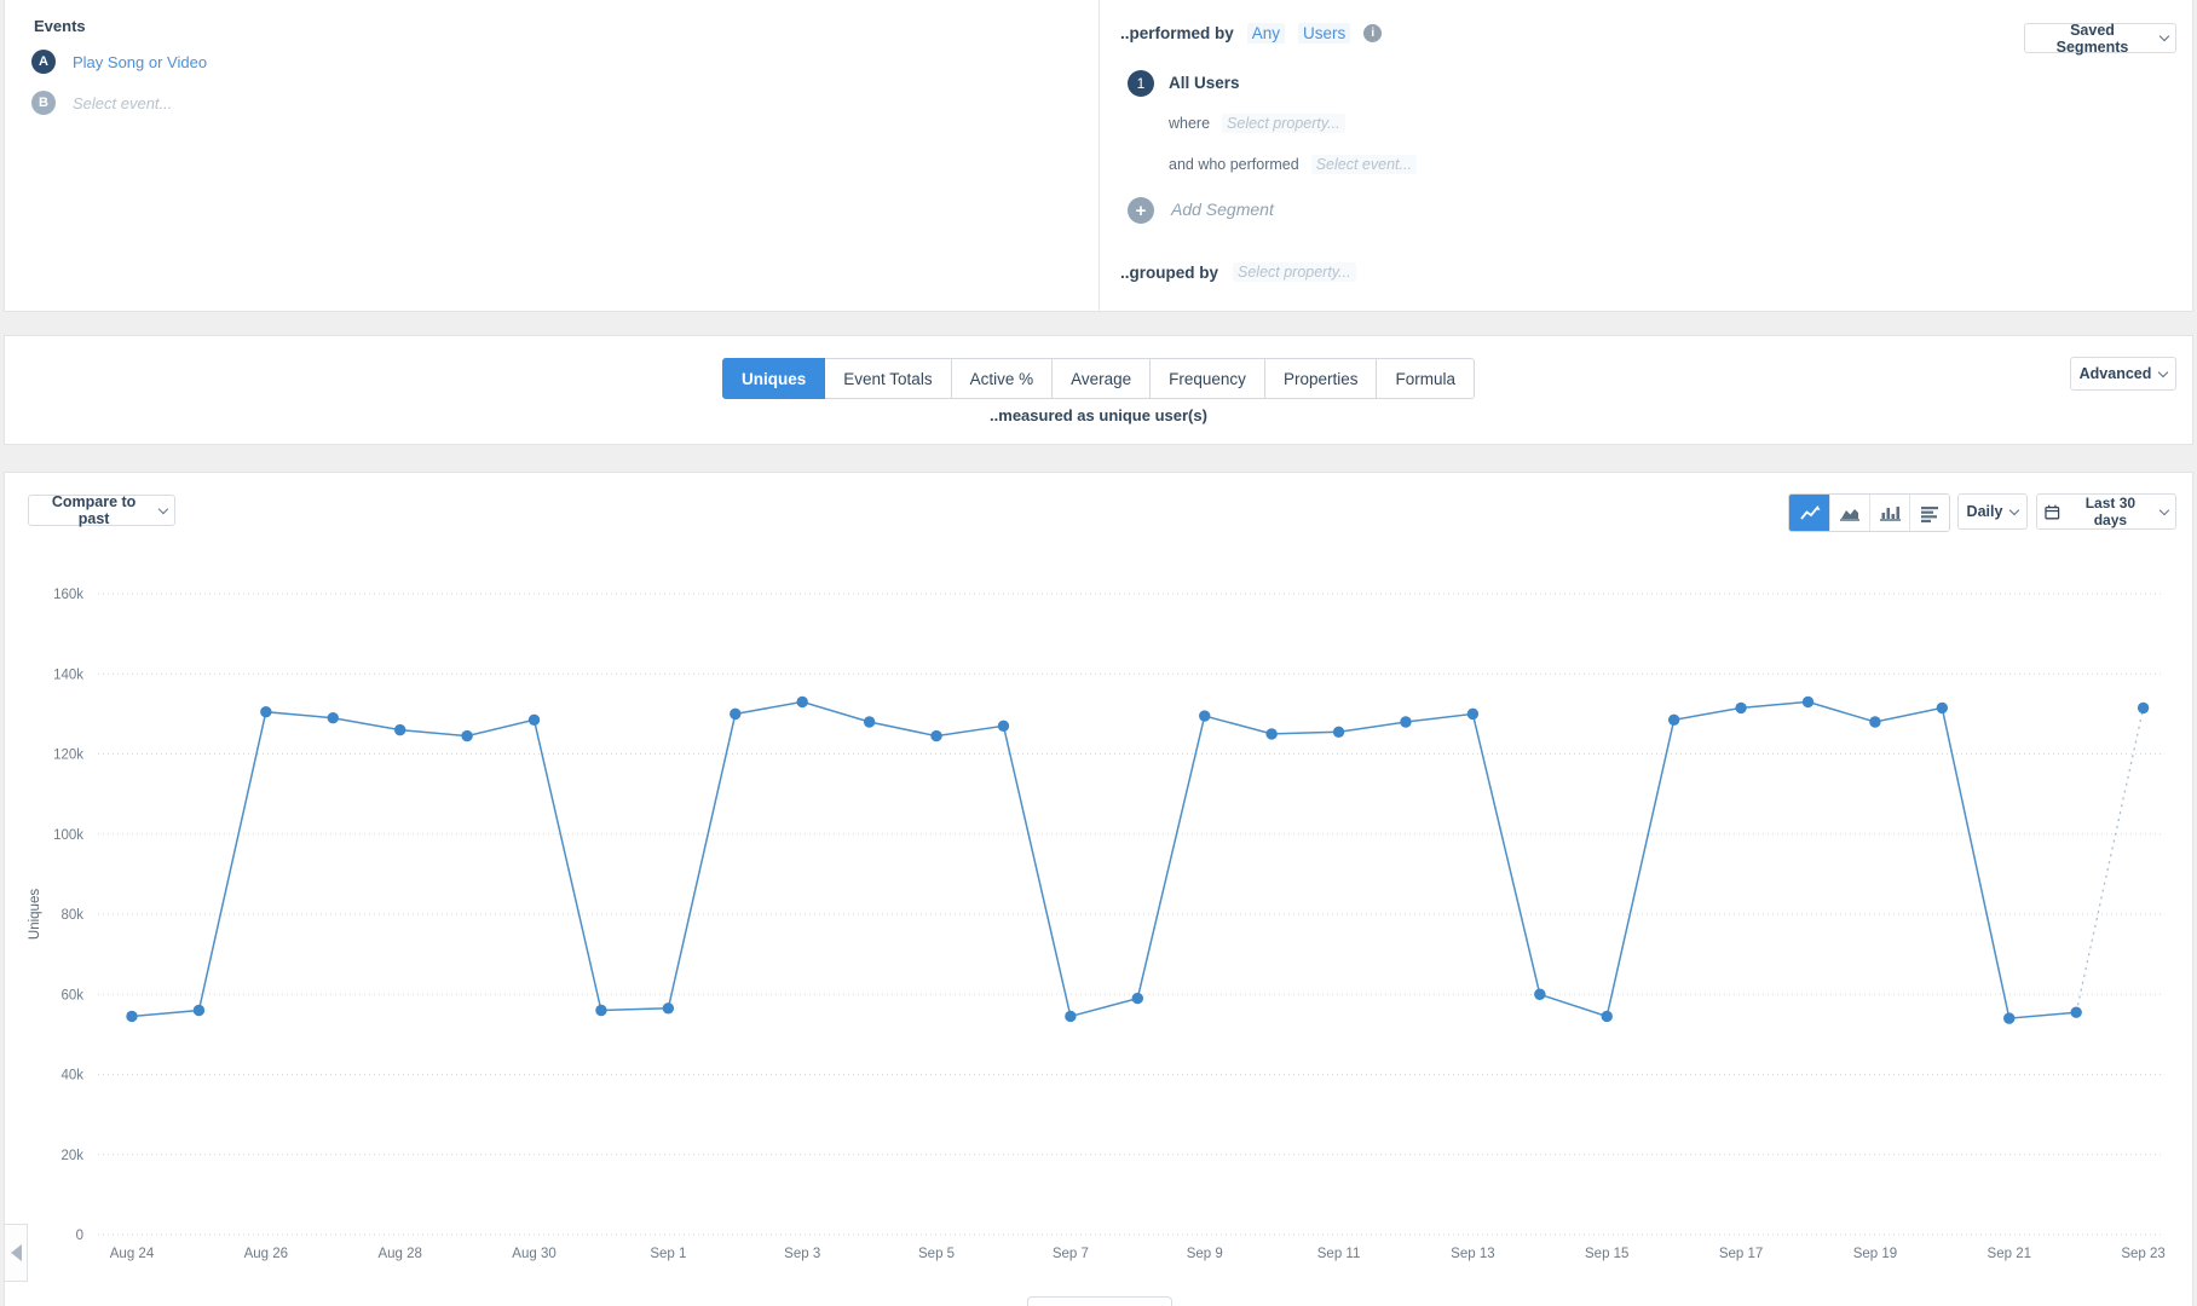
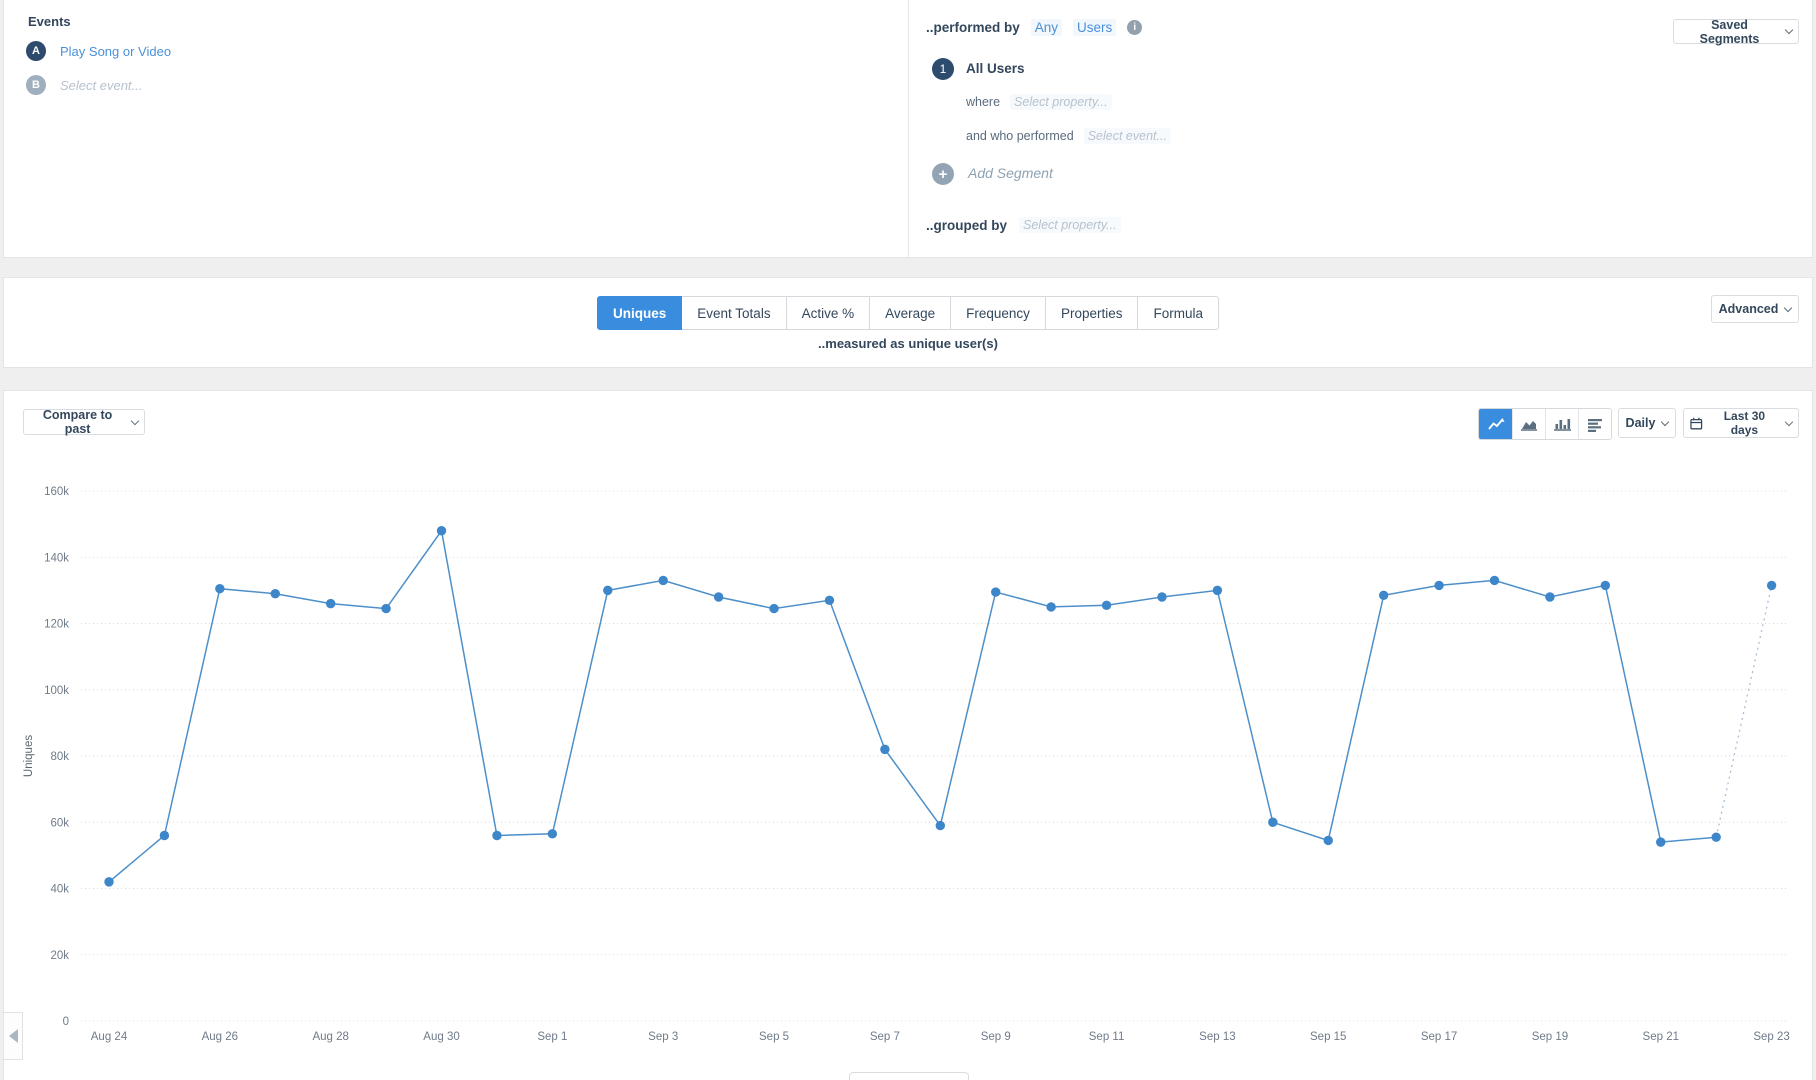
Aug 24: 54k -> 42k
Aug 30: 128k -> 148k
Sep 7: 54k -> 82k
